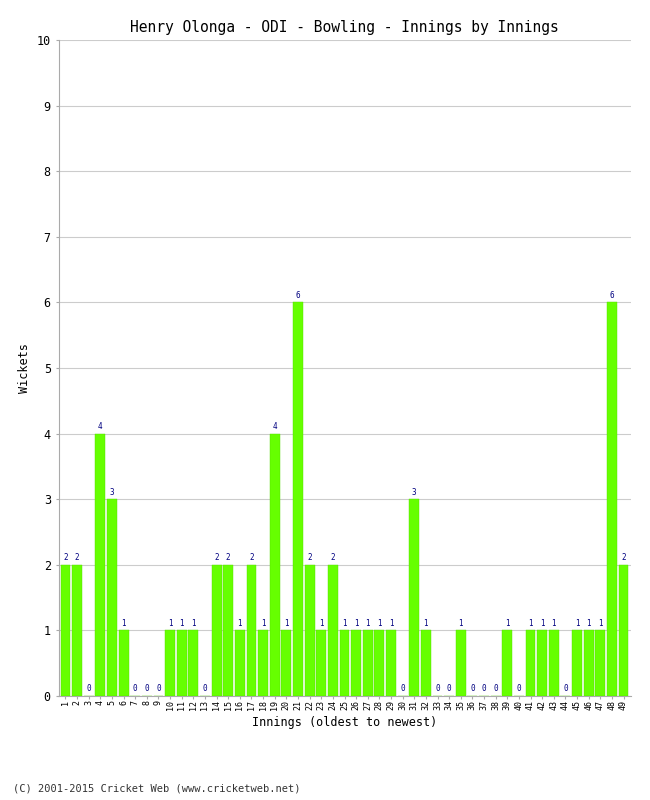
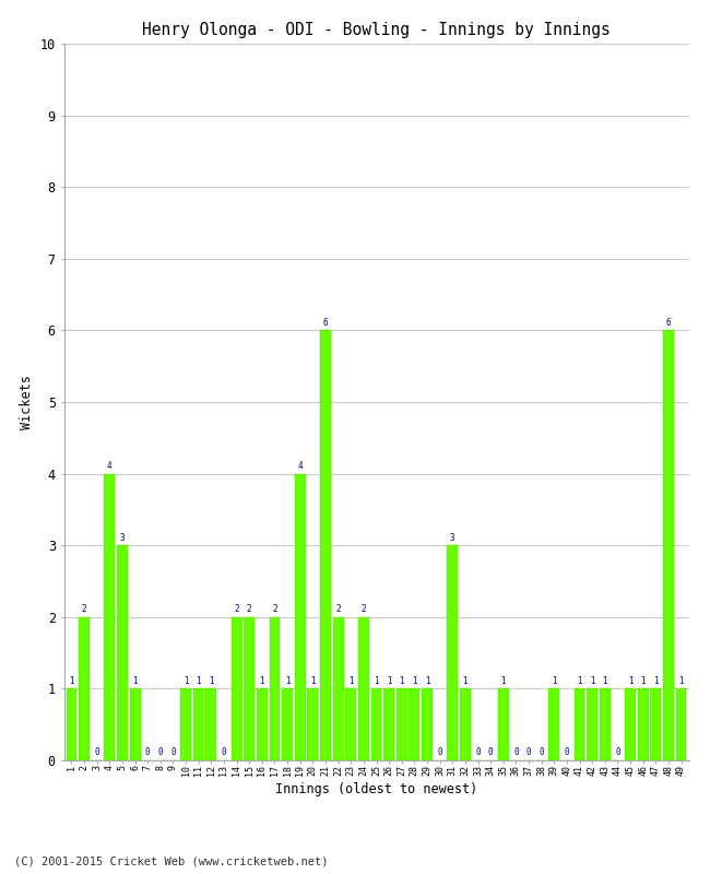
1: 2 -> 1
49: 2 -> 1
